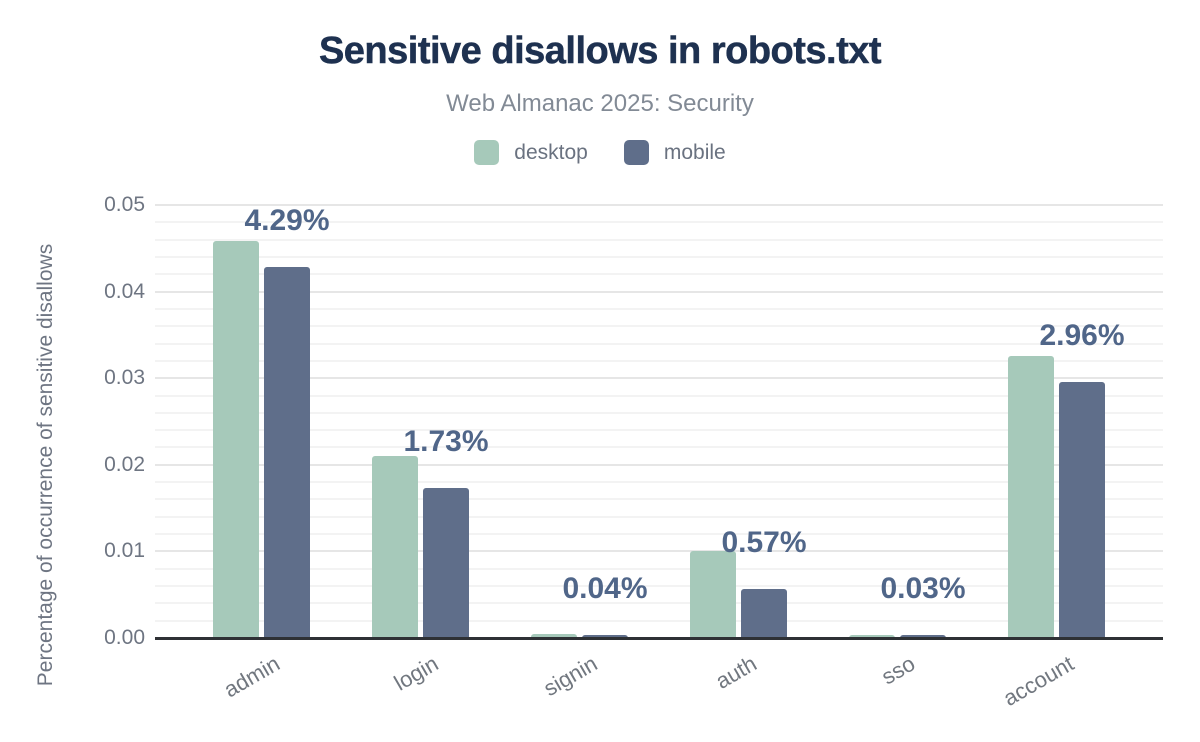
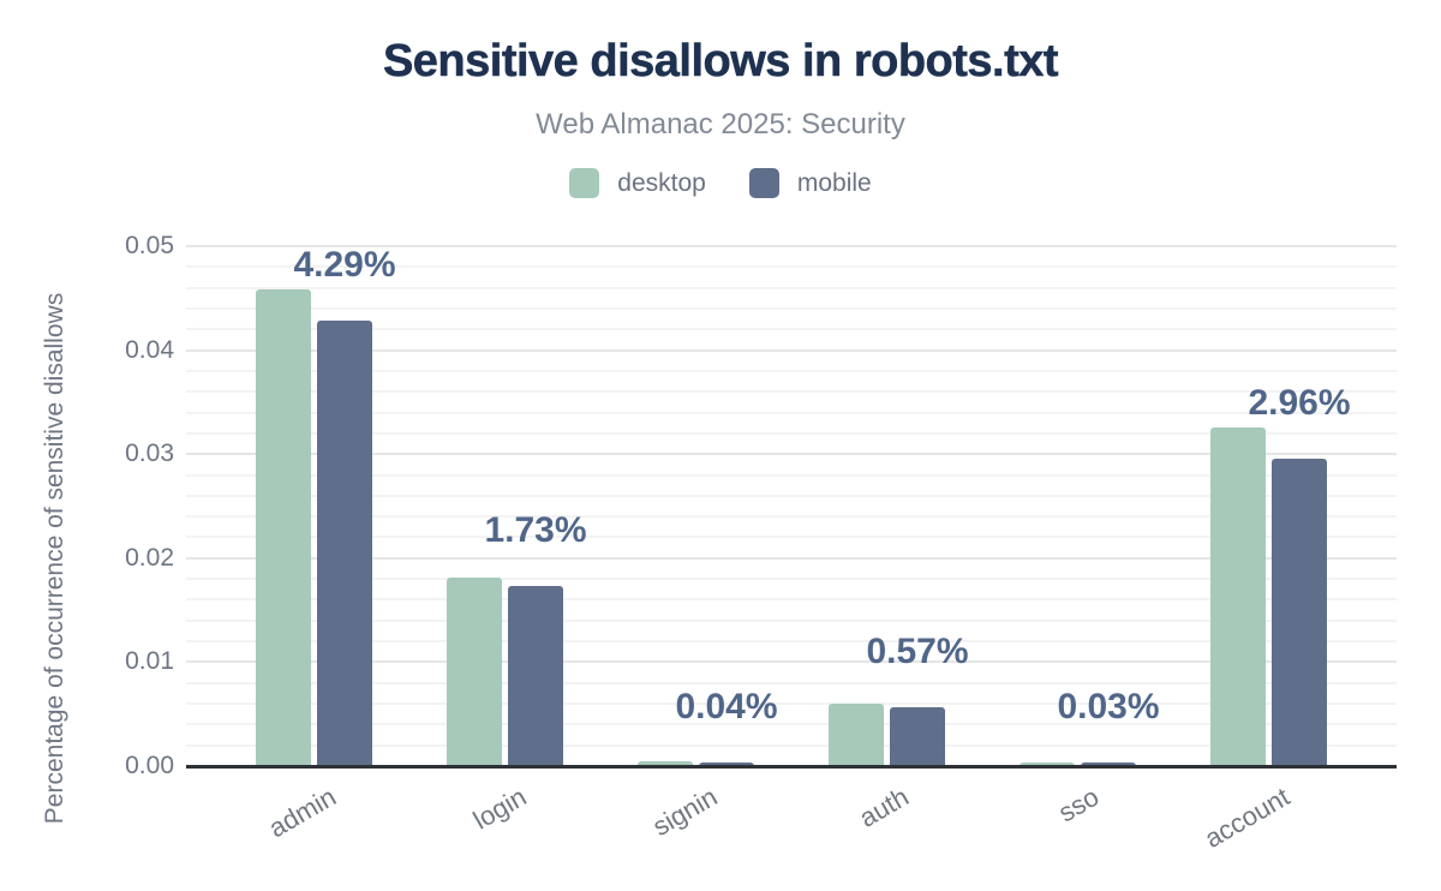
desktop/login: 0.021 -> 0.018
desktop/auth: 0.010 -> 0.006
